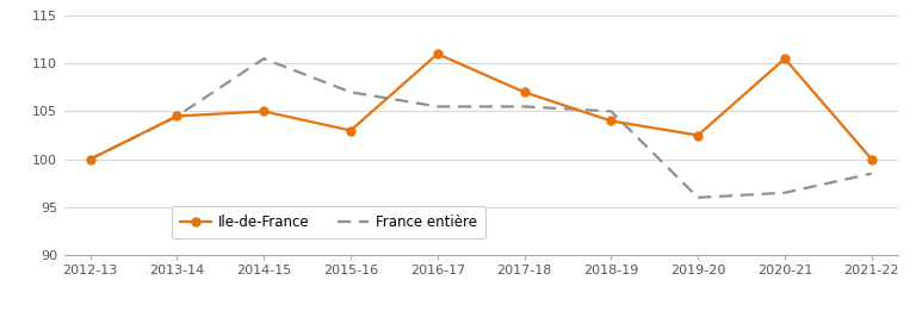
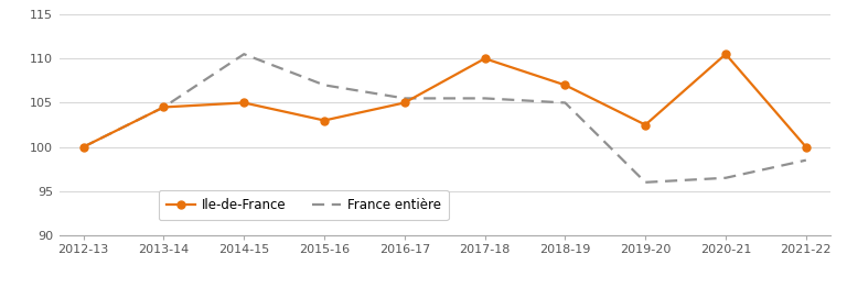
Ile-de-France/2016-17: 111.0 -> 105.0
Ile-de-France/2017-18: 107.0 -> 110.0
Ile-de-France/2018-19: 104.0 -> 107.0
